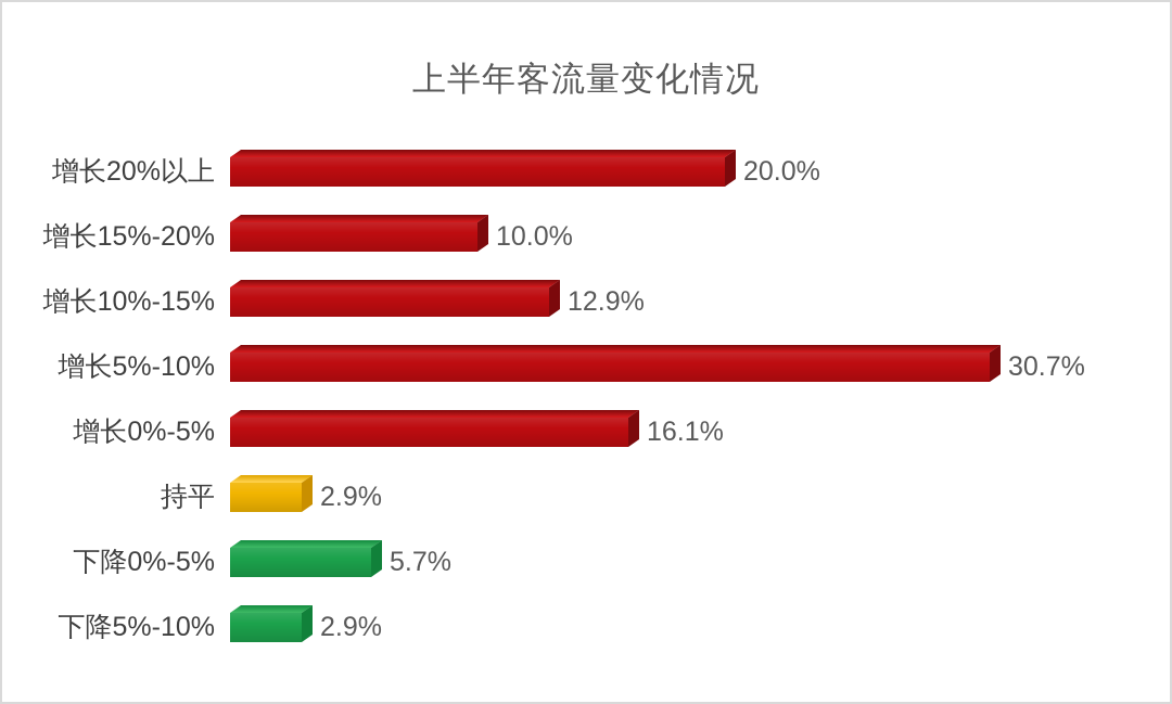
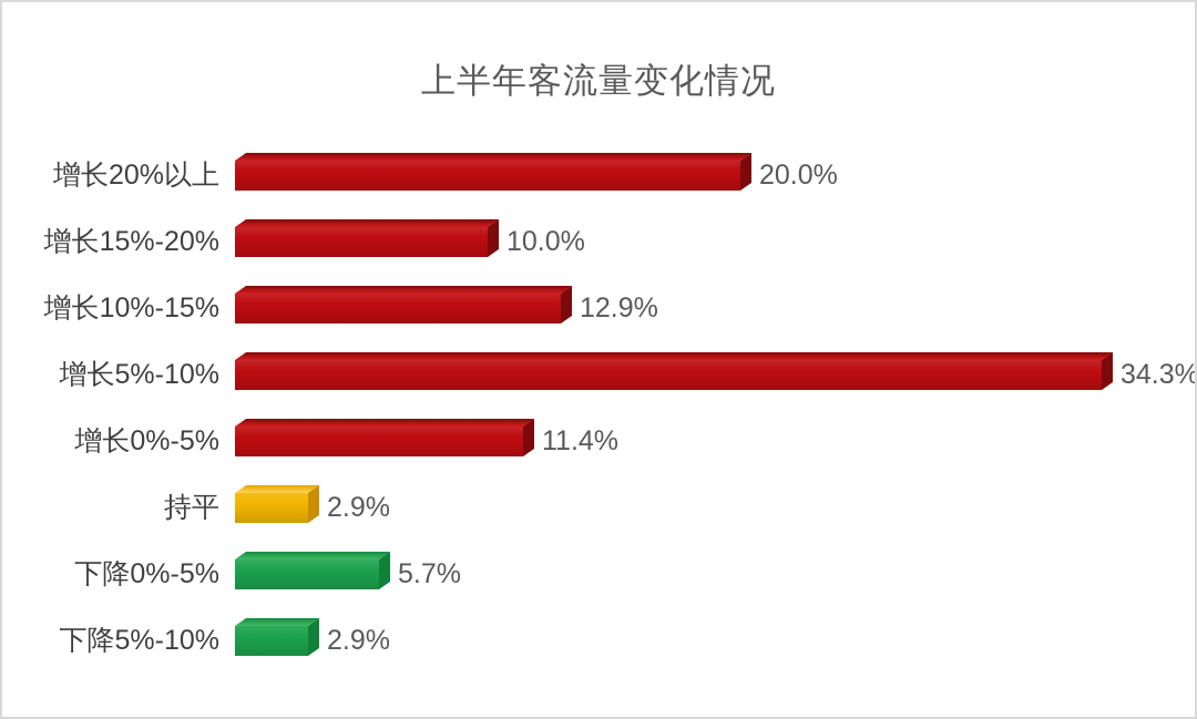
增长5%-10%: 30.7% -> 34.3%
增长0%-5%: 16.1% -> 11.4%
